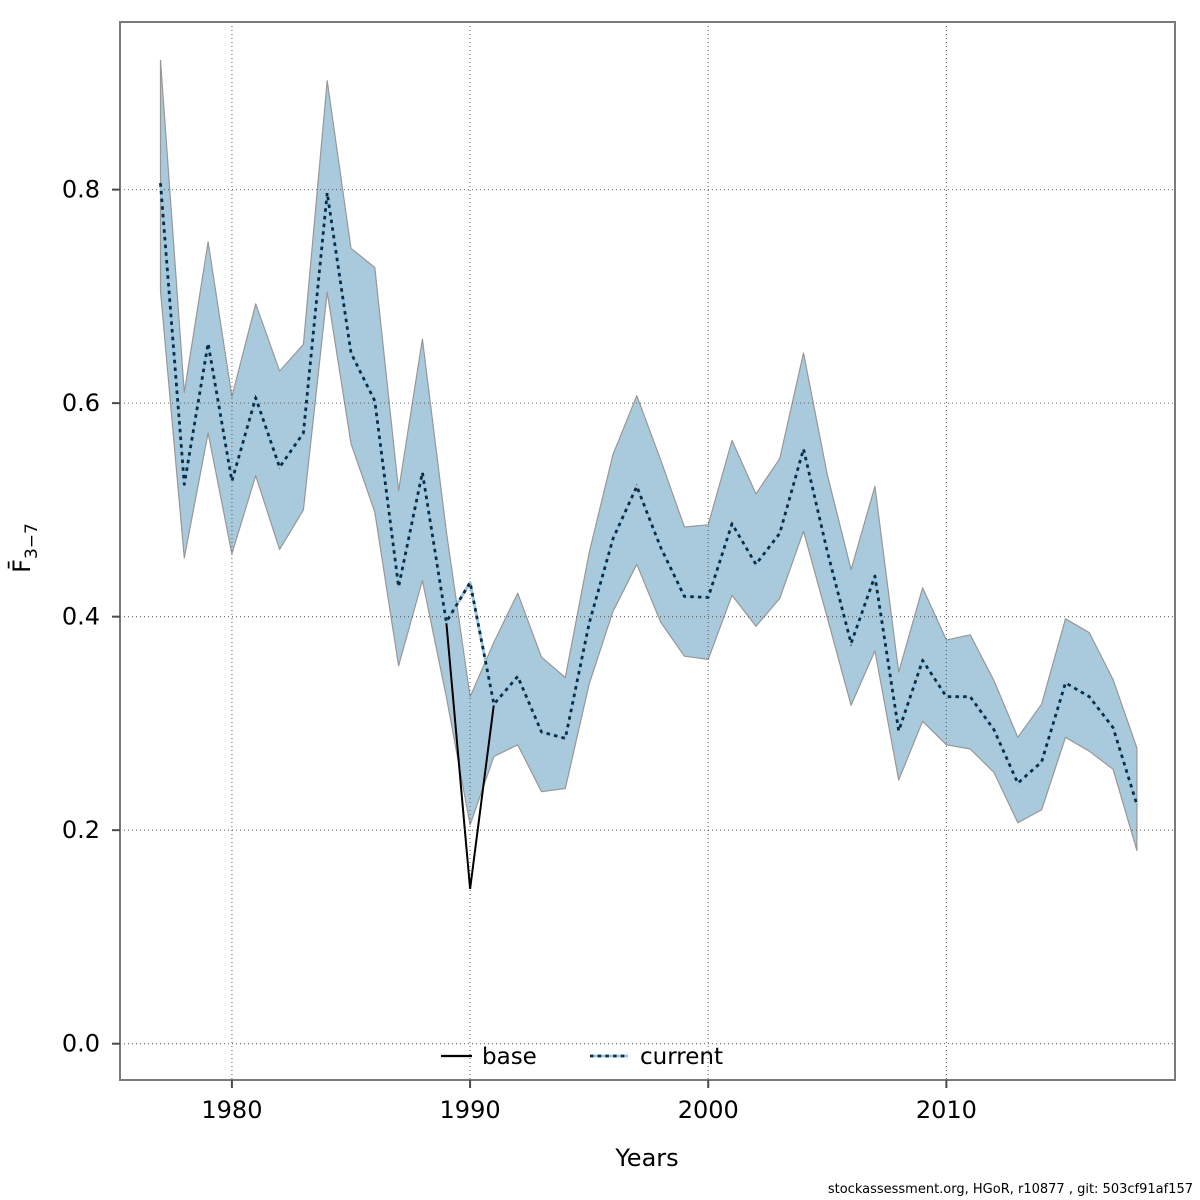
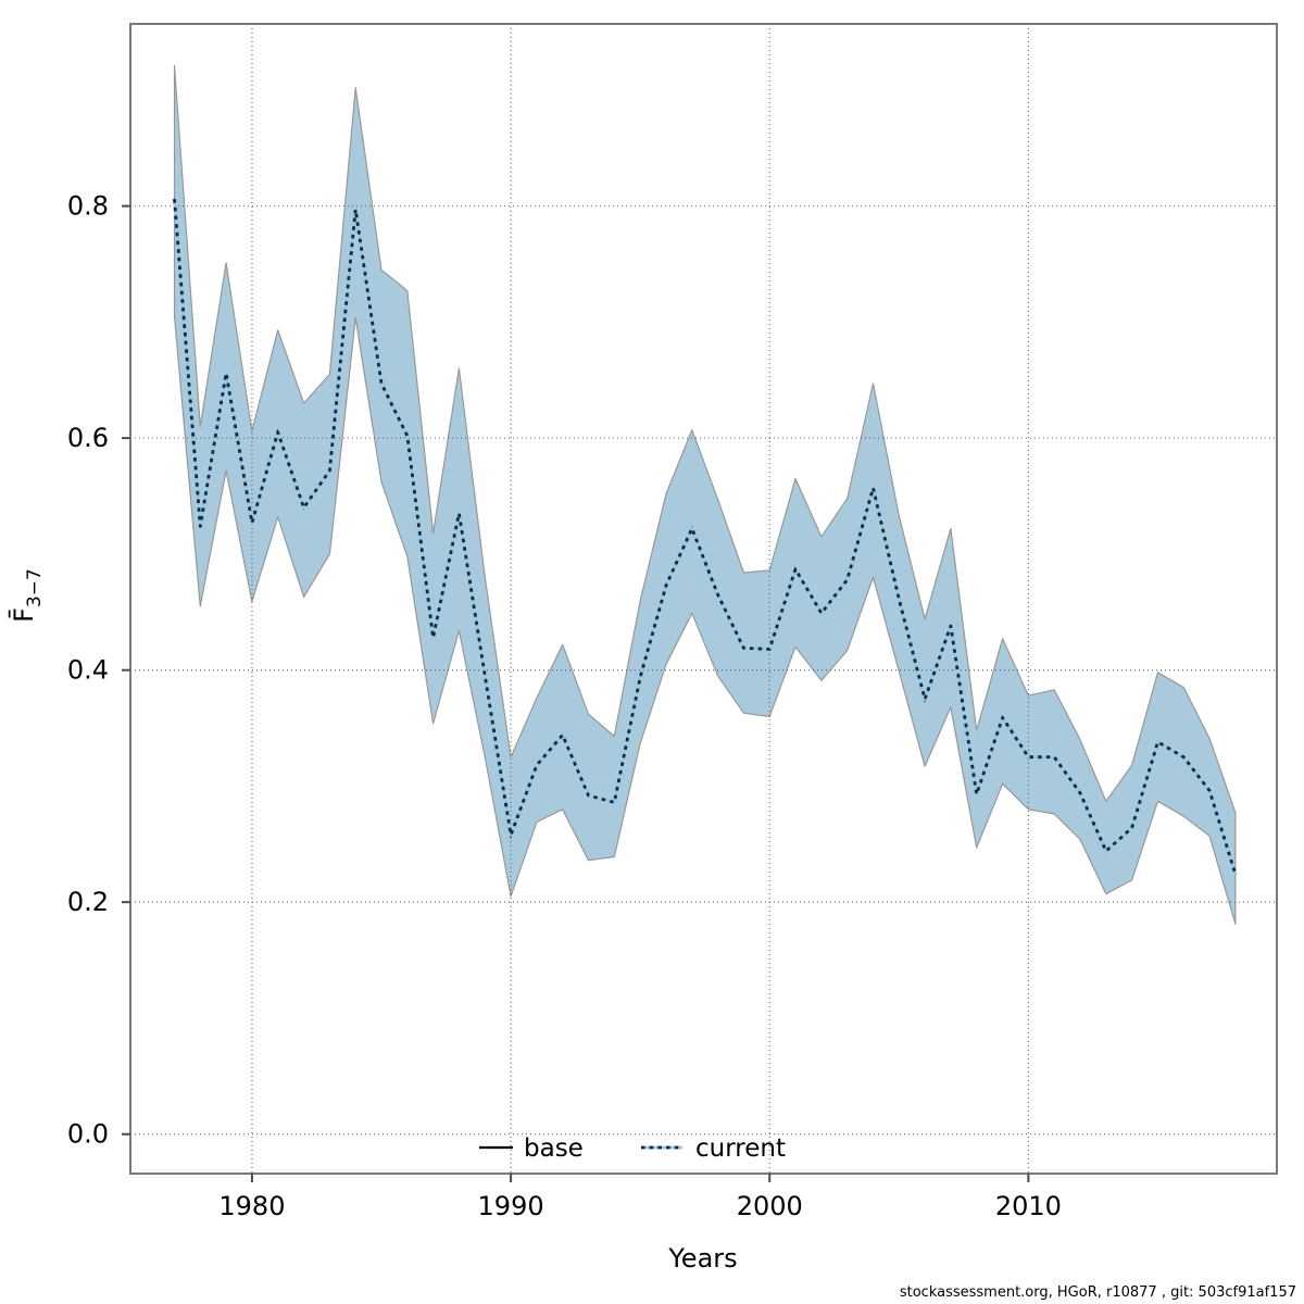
base/1990: 0.145 -> 0.258
current/1990: 0.432 -> 0.258
